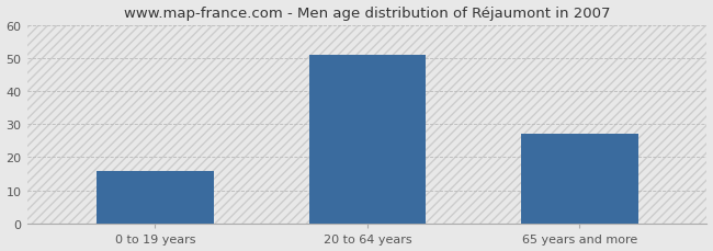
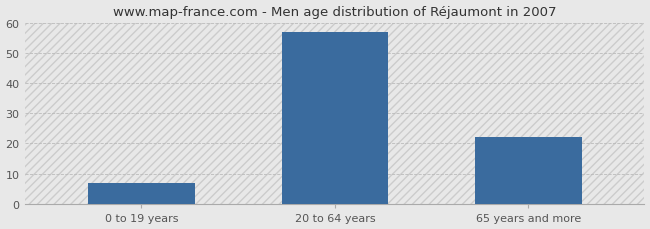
0 to 19 years: 16 -> 7
20 to 64 years: 51 -> 57
65 years and more: 27 -> 22
